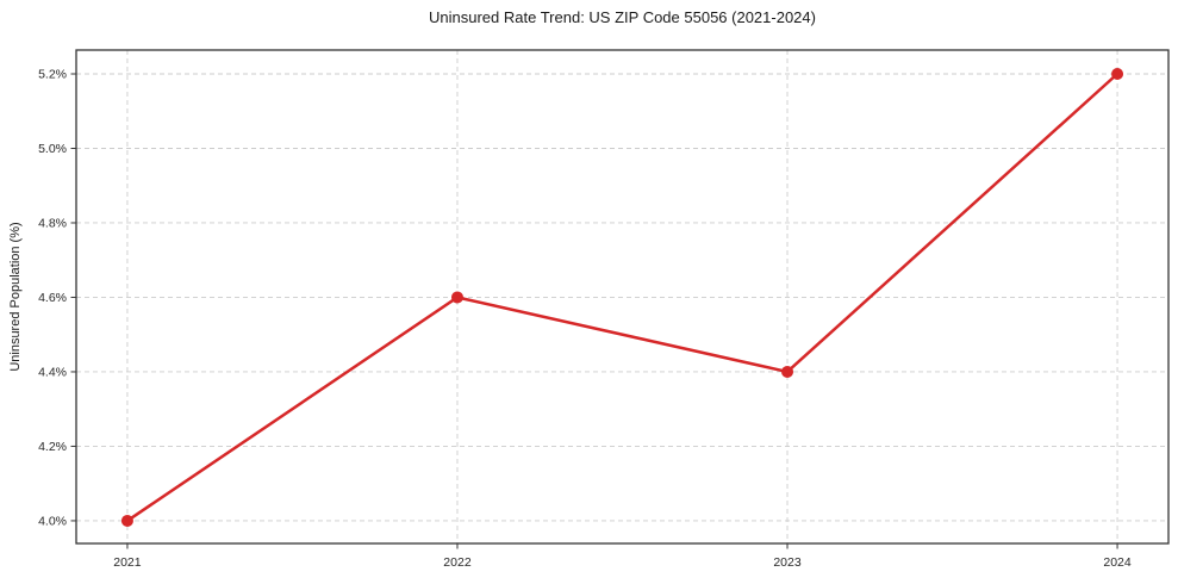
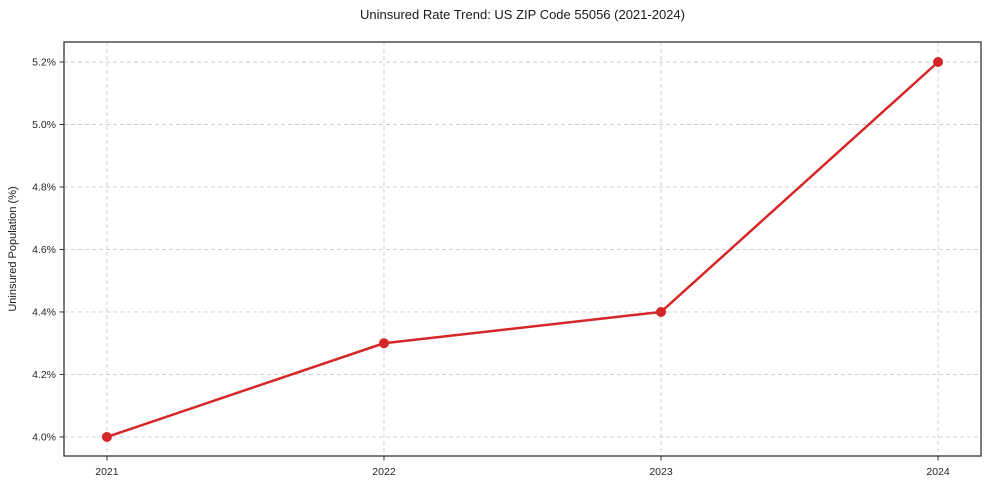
2022: 4.6% -> 4.3%
